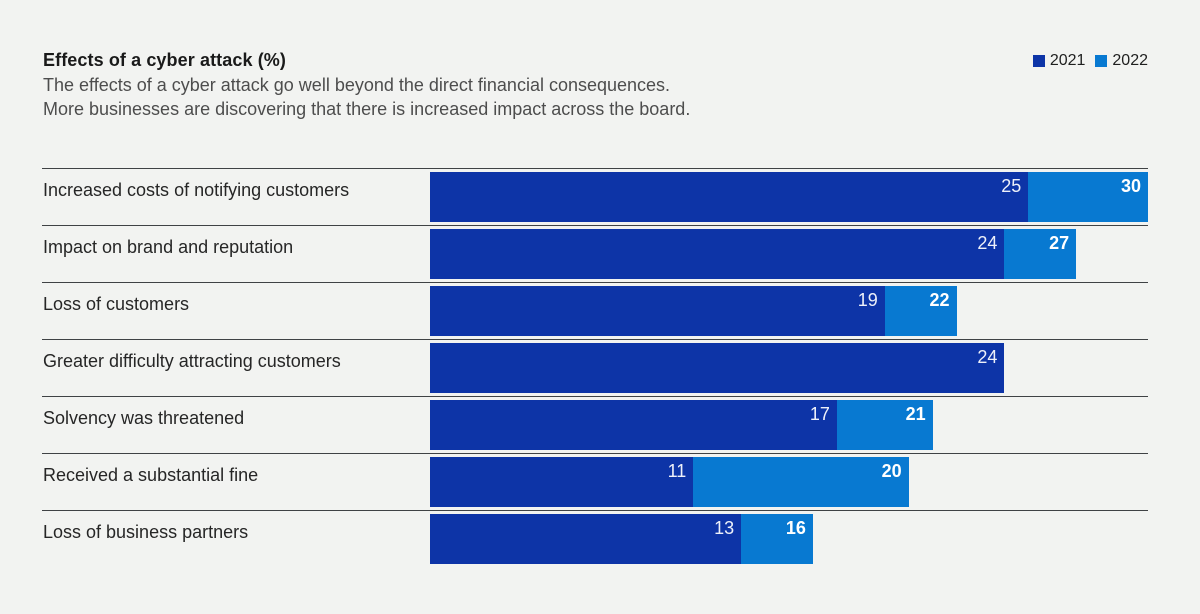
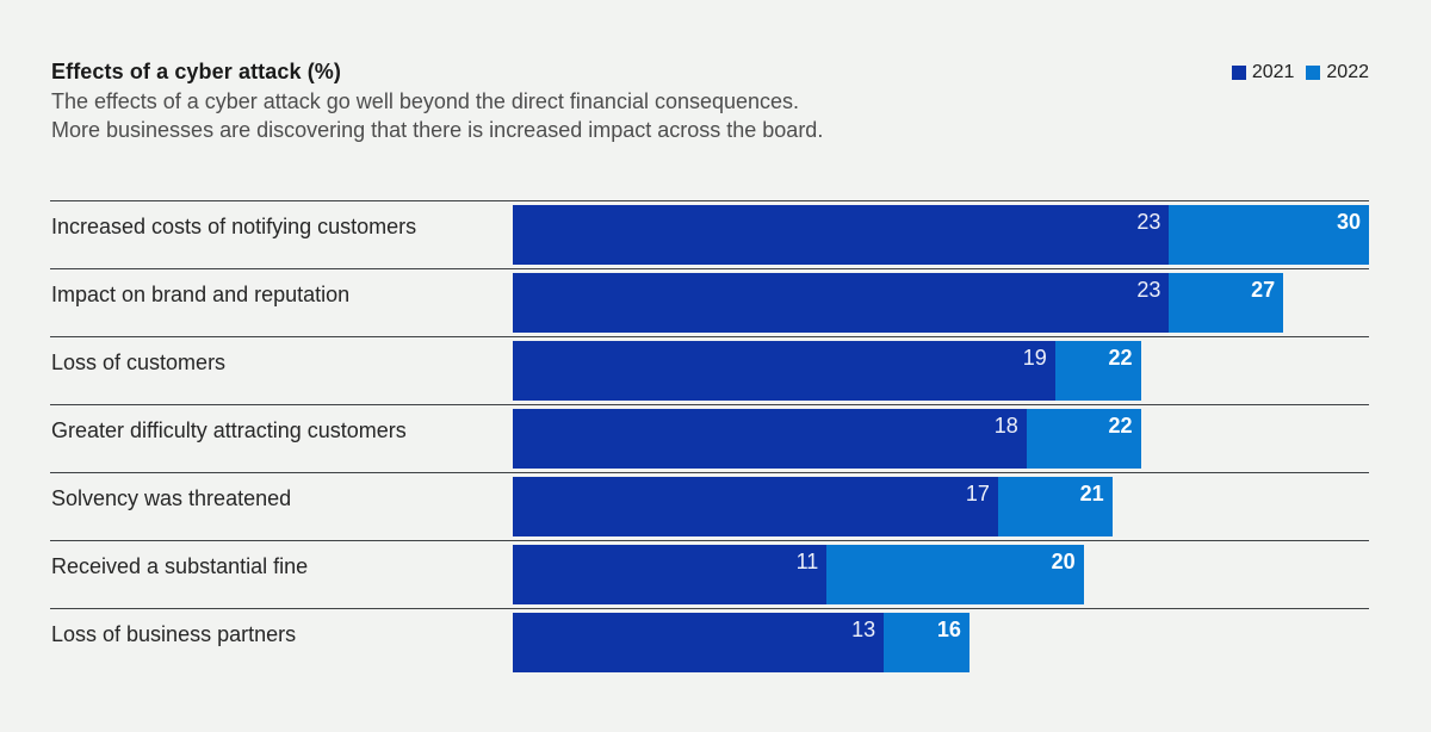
2021/Increased costs of notifying customers: 25 -> 23
2021/Impact on brand and reputation: 24 -> 23
2021/Greater difficulty attracting customers: 24 -> 18
2022/Greater difficulty attracting customers: 15 -> 22
